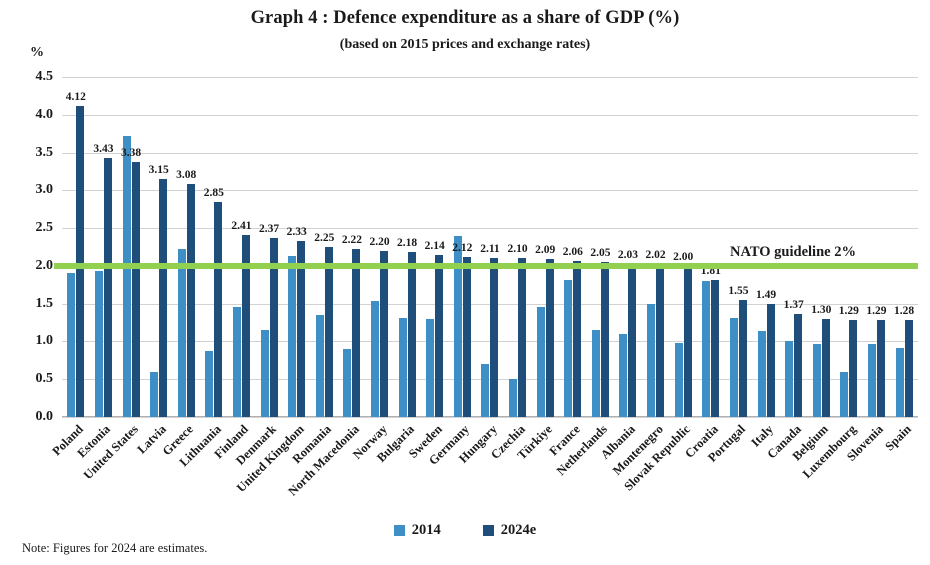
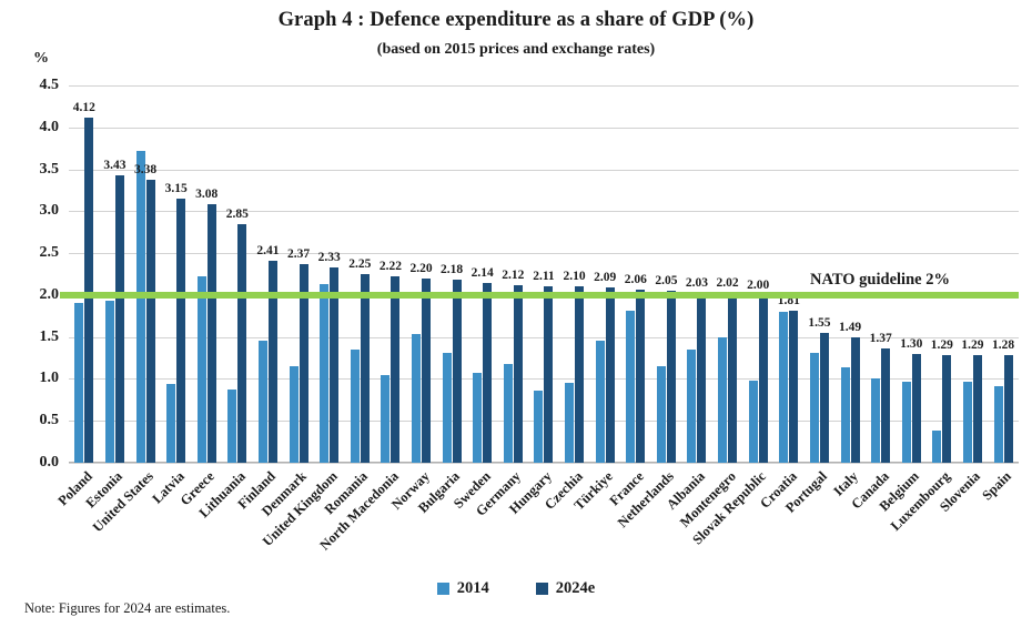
2014/Latvia: 0.6 -> 0.9
2014/North Macedonia: 0.9 -> 1.0
2014/Sweden: 1.3 -> 1.1
2014/Germany: 2.4 -> 1.2
2014/Hungary: 0.7 -> 0.9
2014/Czechia: 0.5 -> 0.9
2014/Albania: 1.1 -> 1.4
2014/Luxembourg: 0.6 -> 0.4
